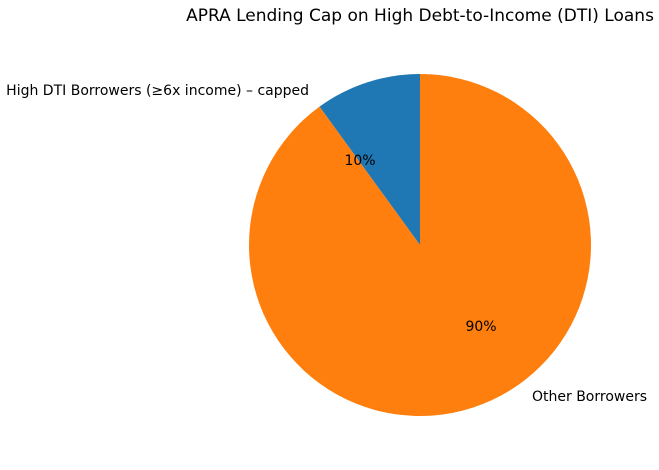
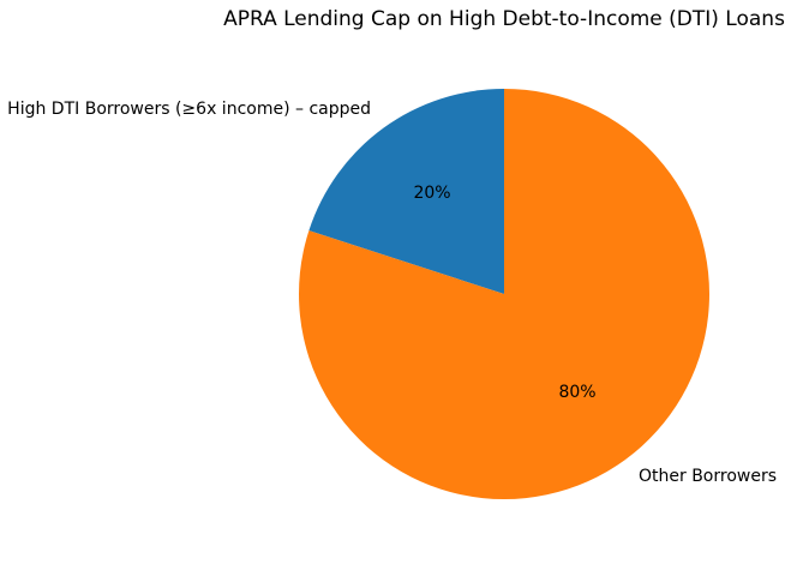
High DTI Borrowers (≥6x income) – capped: 10% -> 20%
Other Borrowers: 90% -> 80%
